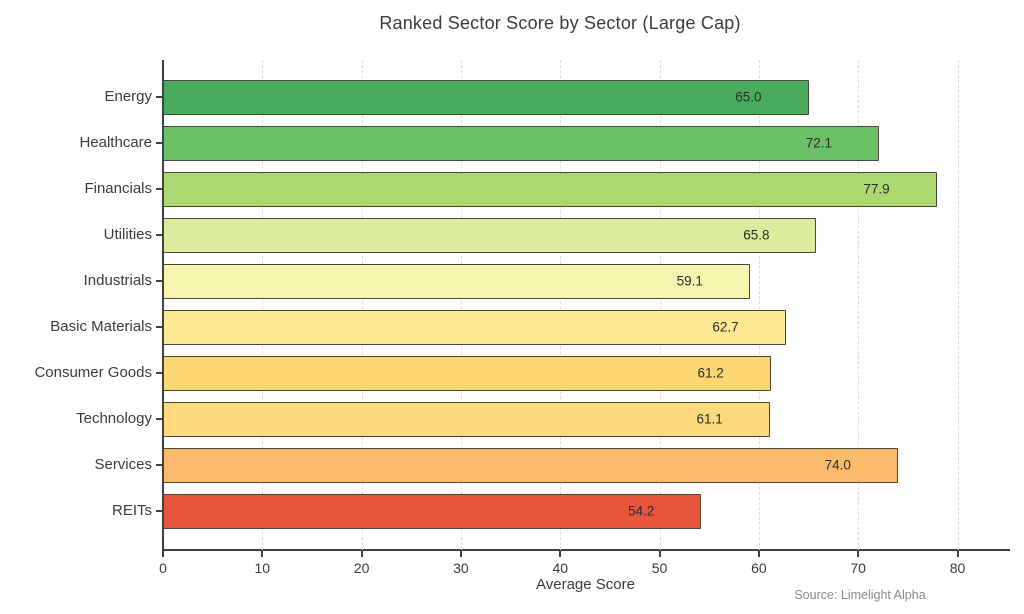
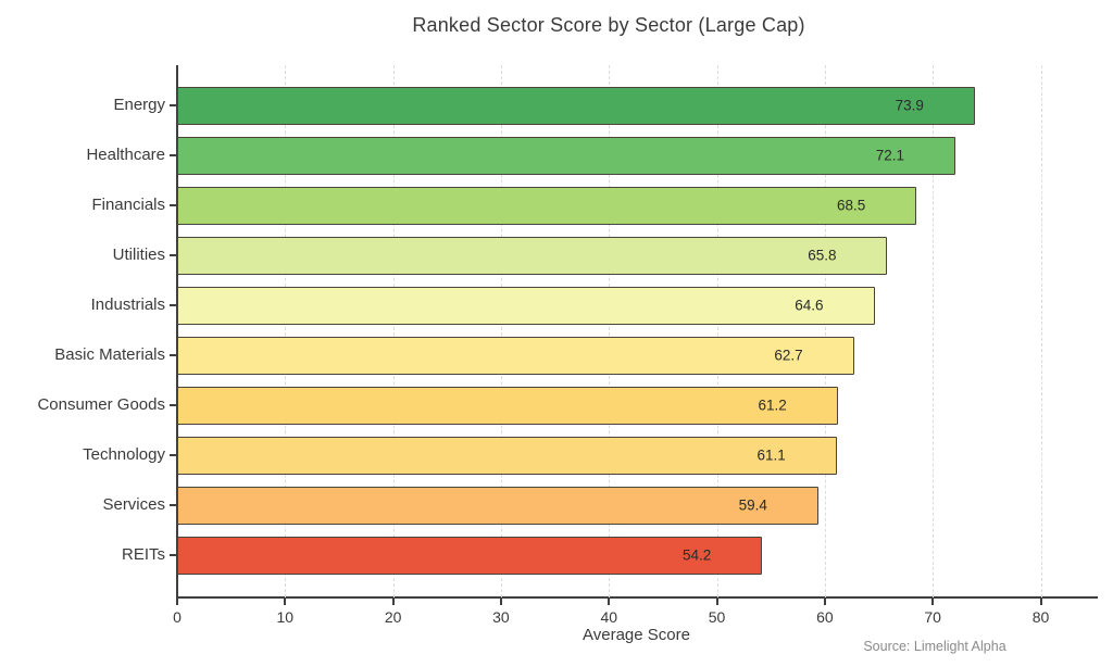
Energy: 65.0 -> 73.9
Financials: 77.9 -> 68.5
Industrials: 59.1 -> 64.6
Services: 74.0 -> 59.4
